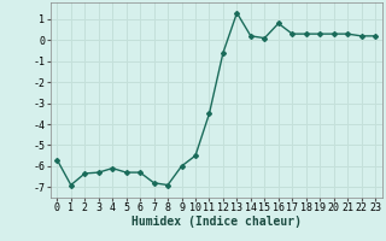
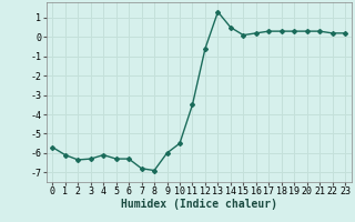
1: -6.9 -> -6.1
14: 0.2 -> 0.5
16: 0.8 -> 0.2
